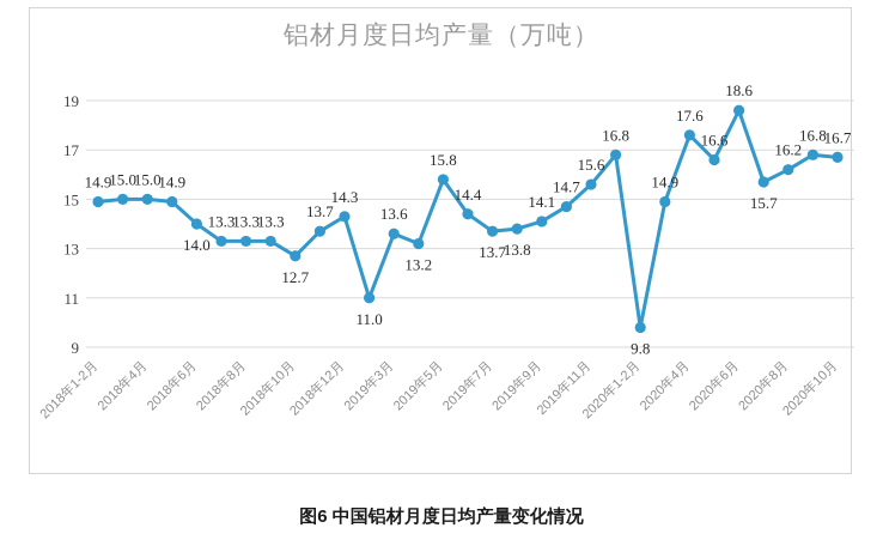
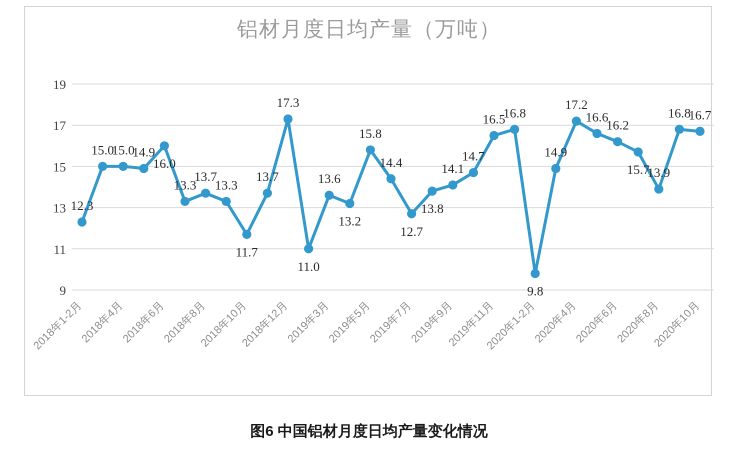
2018年1-2月: 14.9 -> 12.3
2018年6月: 14.0 -> 16.0
2018年8月: 13.3 -> 13.7
2018年10月: 12.7 -> 11.7
2018年12月: 14.3 -> 17.3
2019年7月: 13.7 -> 12.7
2019年11月: 15.6 -> 16.5
2020年4月: 17.6 -> 17.2
2020年6月: 18.6 -> 16.2
2020年8月: 16.2 -> 13.9
